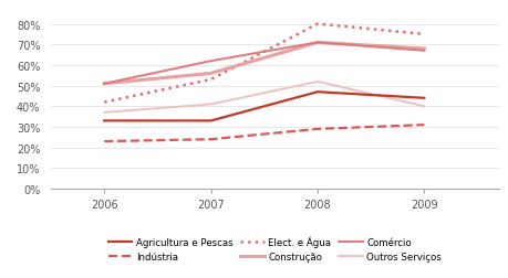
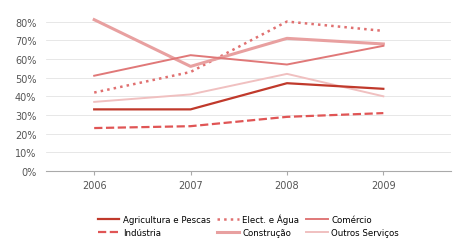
Construção/2006: 51% -> 81%
Comércio/2008: 71% -> 57%
